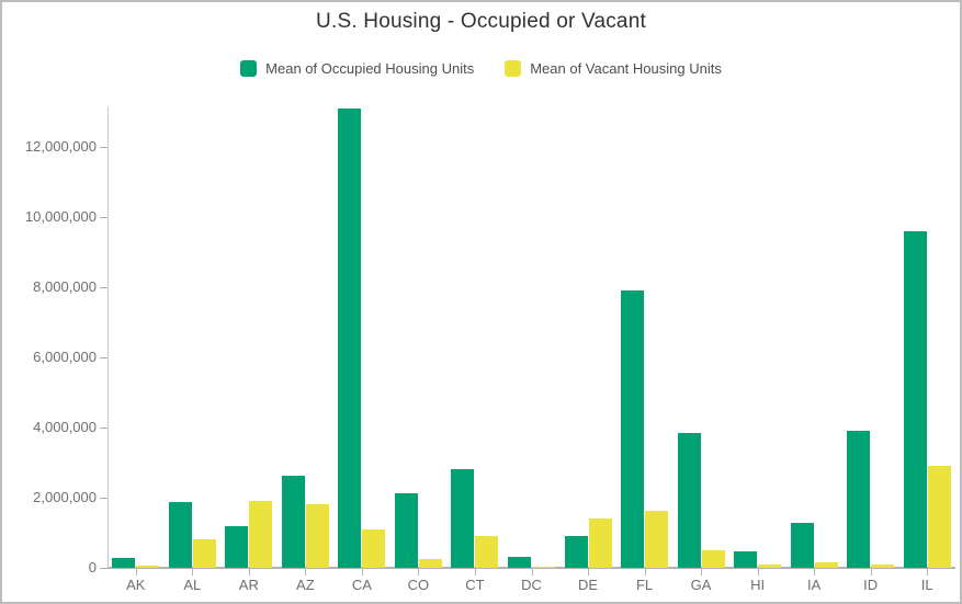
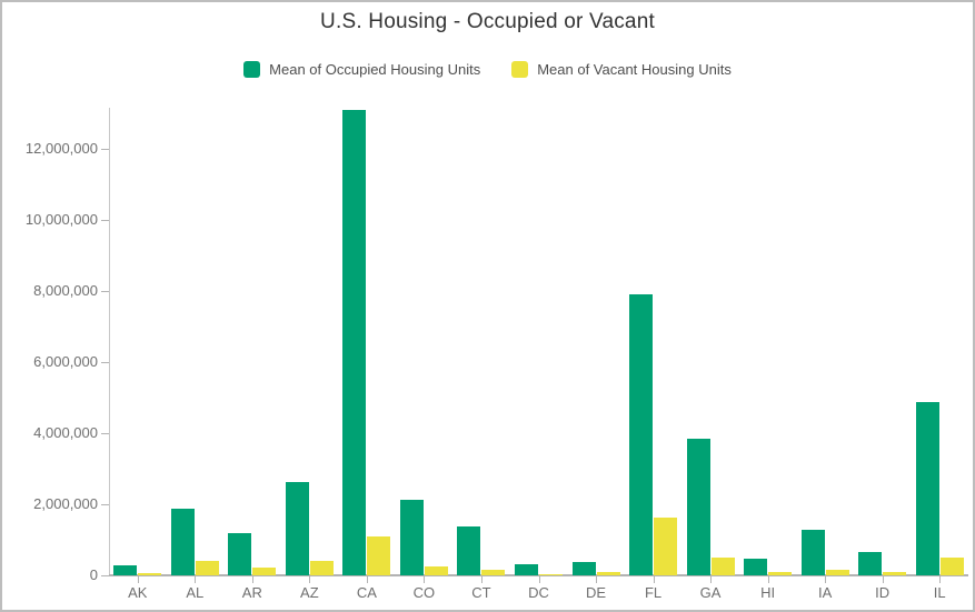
Mean of Vacant Housing Units/AL: 800000 -> 400000
Mean of Vacant Housing Units/AR: 1900000 -> 200000
Mean of Vacant Housing Units/AZ: 1800000 -> 400000
Mean of Occupied Housing Units/CT: 2800000 -> 1400000
Mean of Vacant Housing Units/CT: 900000 -> 200000
Mean of Occupied Housing Units/DE: 900000 -> 400000
Mean of Vacant Housing Units/DE: 1400000 -> 100000
Mean of Occupied Housing Units/ID: 3900000 -> 700000
Mean of Occupied Housing Units/IL: 9600000 -> 4900000
Mean of Vacant Housing Units/IL: 2900000 -> 500000
